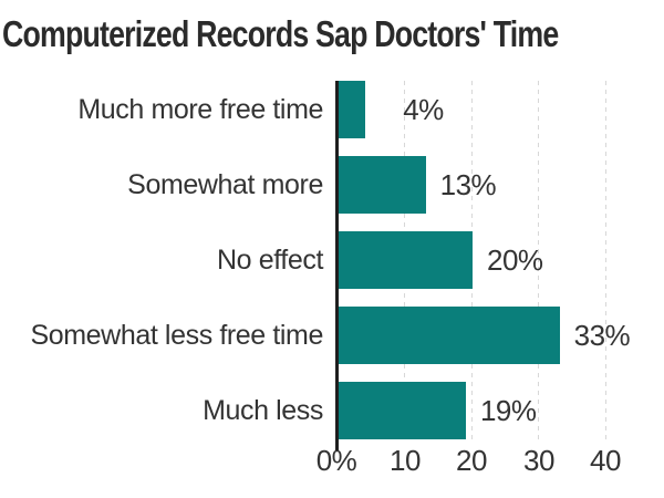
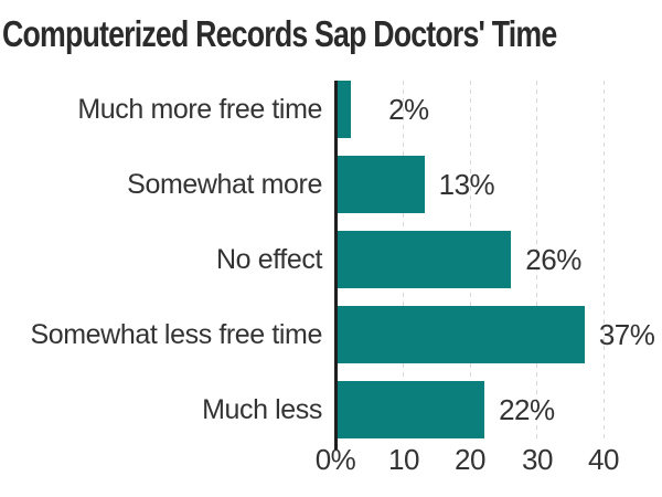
Much more free time: 4% -> 2%
No effect: 20% -> 26%
Somewhat less free time: 33% -> 37%
Much less: 19% -> 22%
